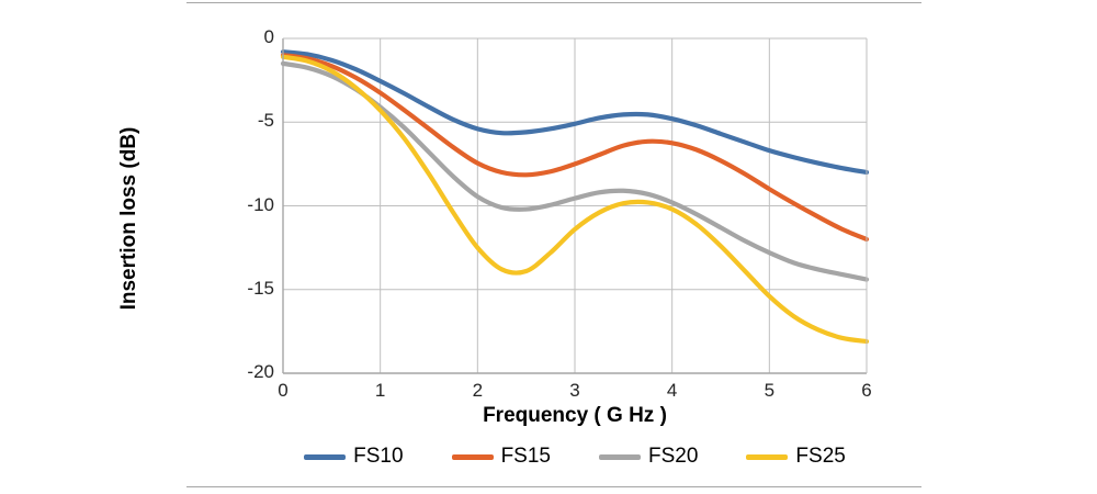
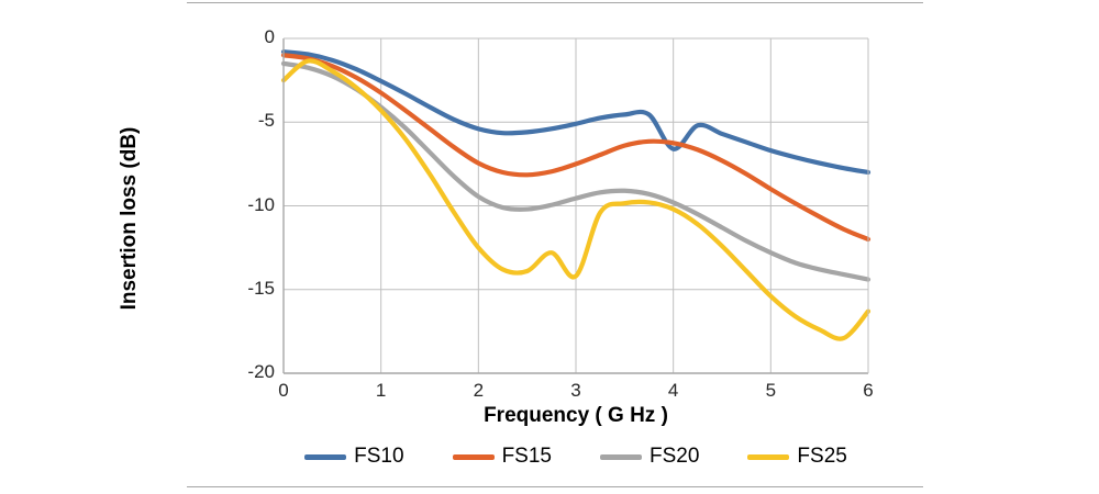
FS25/0: -1.1 -> -2.5
FS25/3: -11.4 -> -14.2
FS10/4: -4.8 -> -6.6
FS25/6: -18.1 -> -16.3
